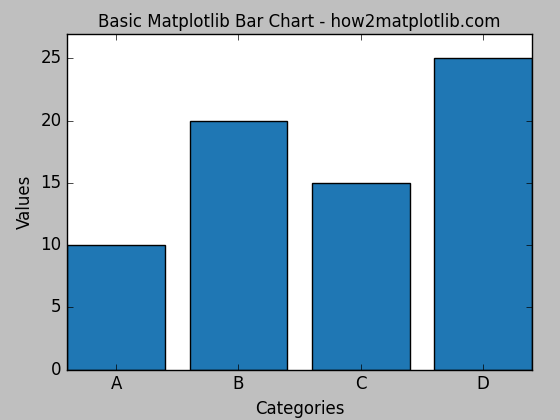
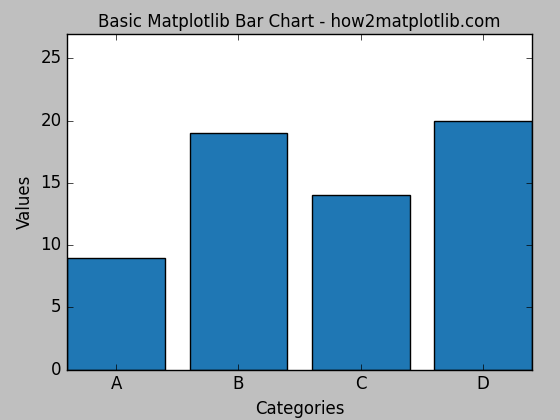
A: 10 -> 9
B: 20 -> 19
C: 15 -> 14
D: 25 -> 20
